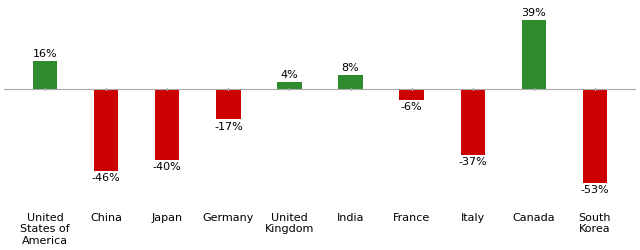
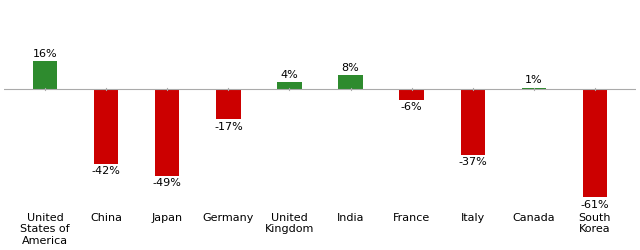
China: -46% -> -42%
Japan: -40% -> -49%
Canada: 39% -> 1%
South Korea: -53% -> -61%
